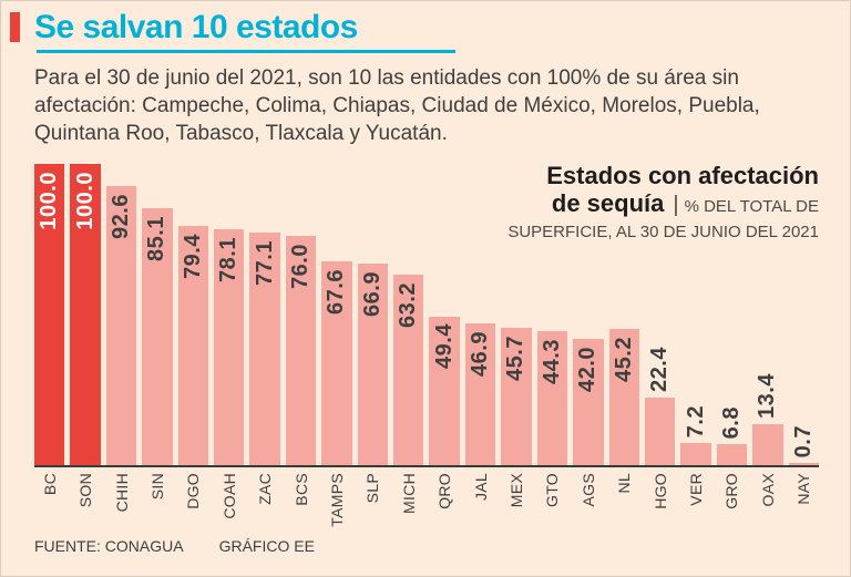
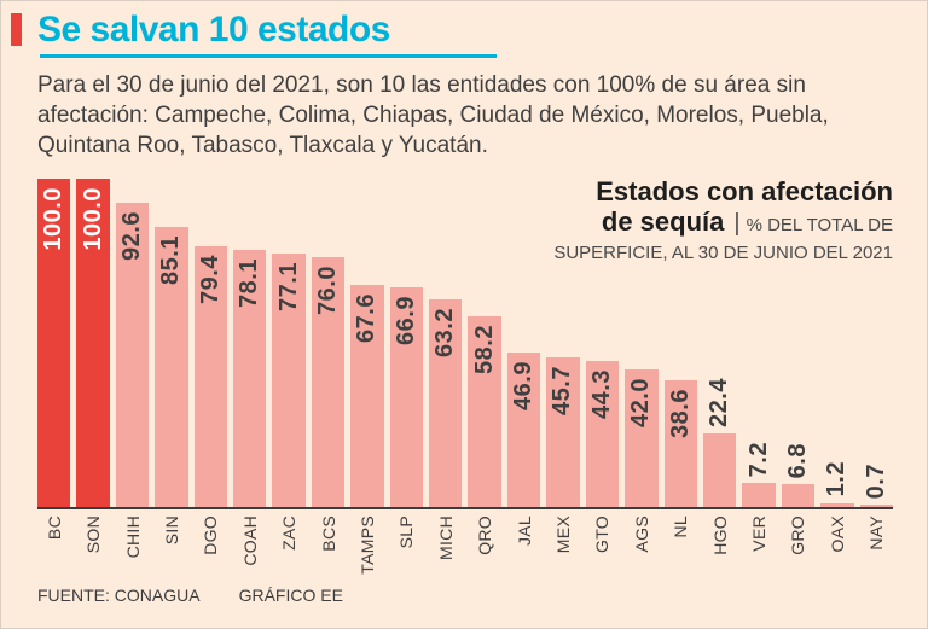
QRO: 49.4 -> 58.2
NL: 45.2 -> 38.6
OAX: 13.4 -> 1.2
